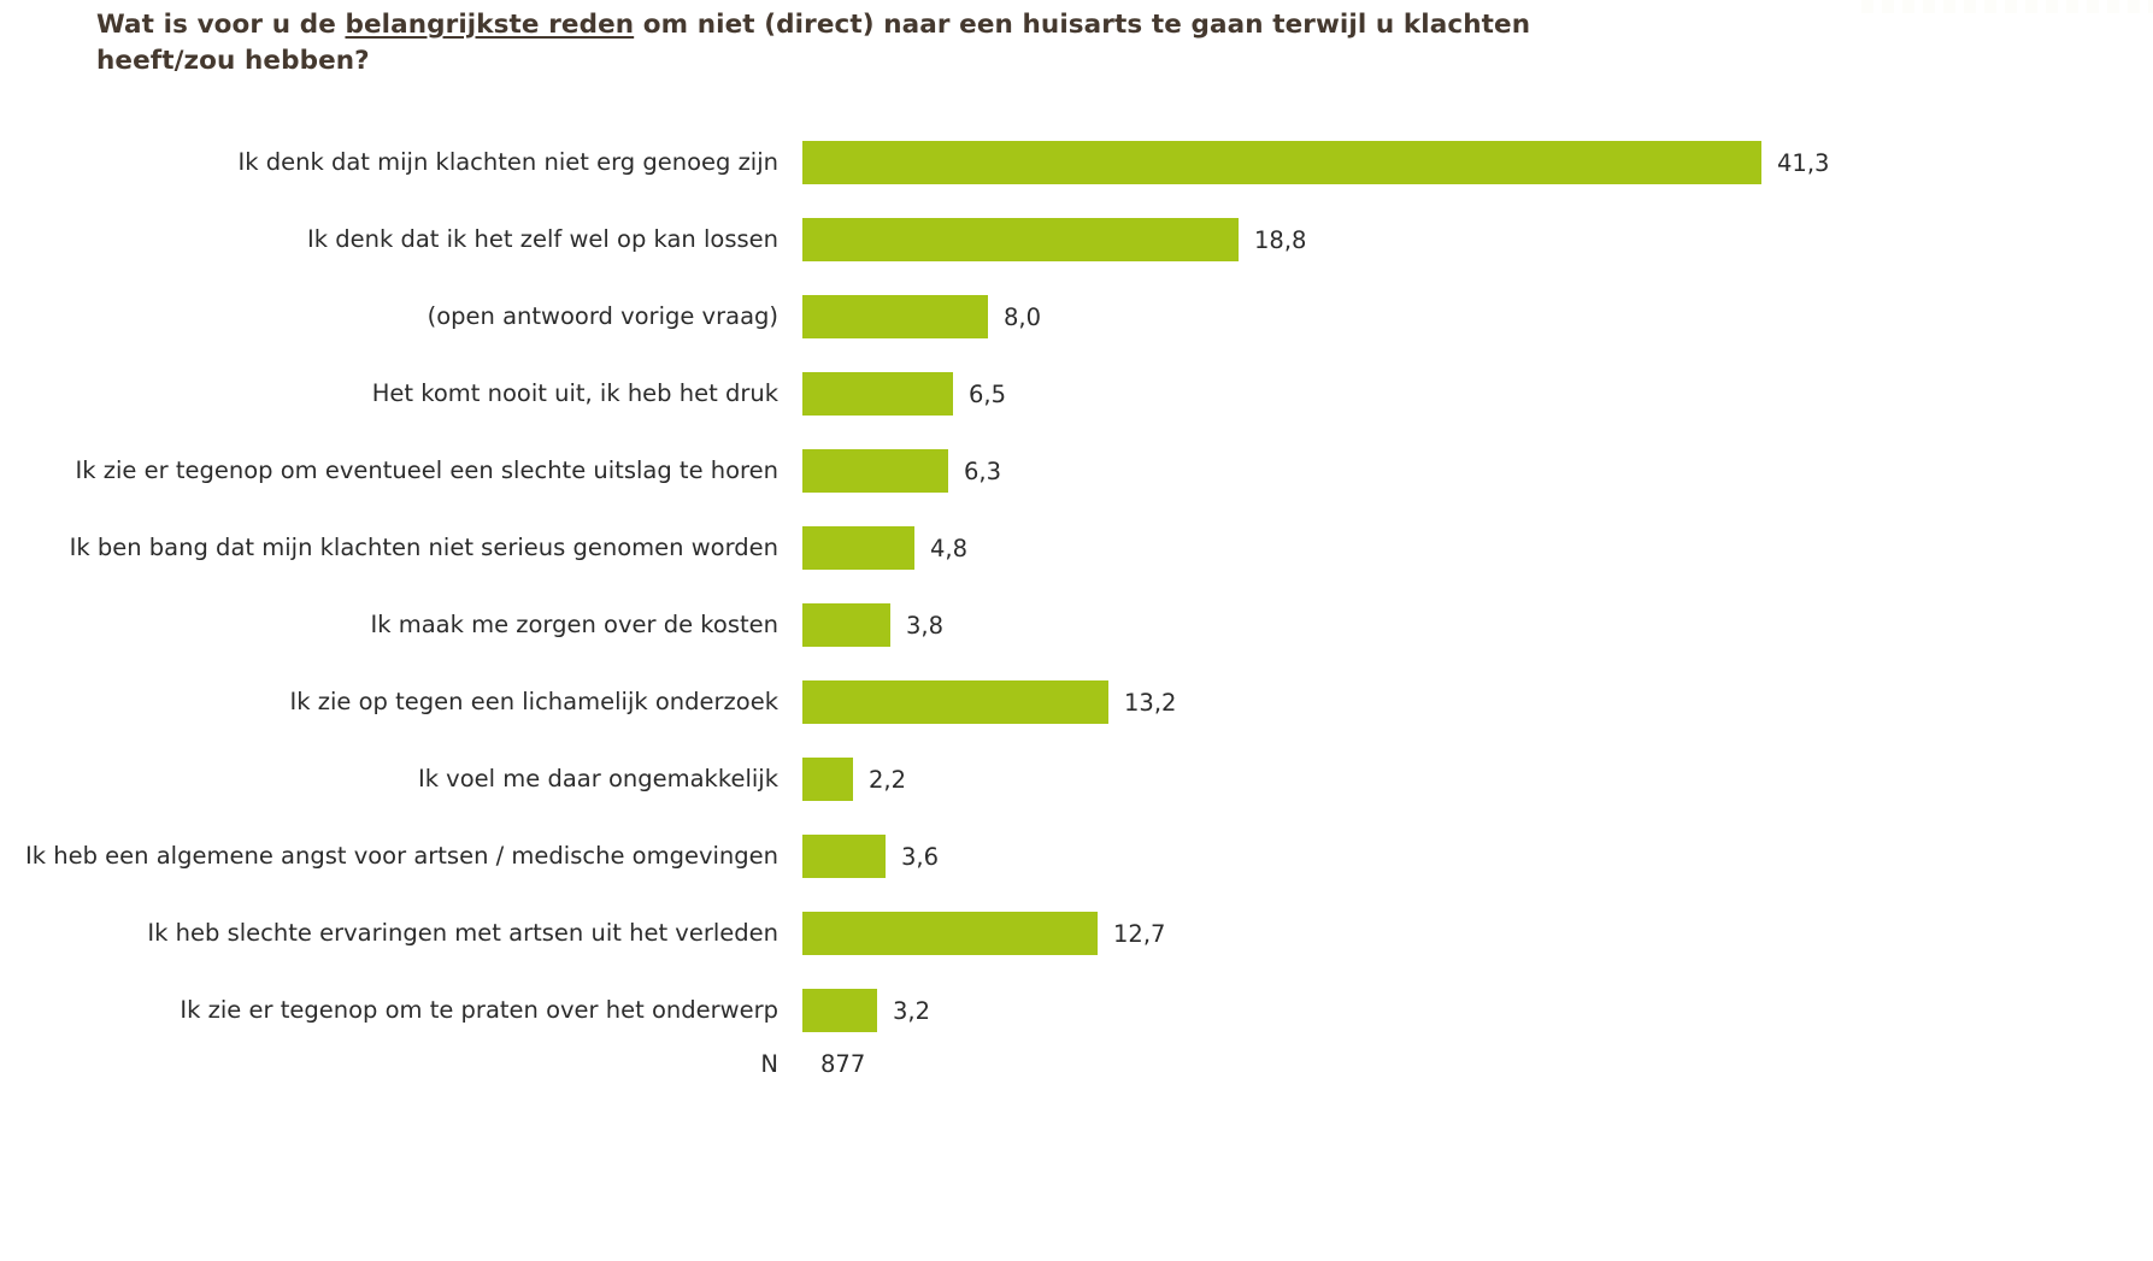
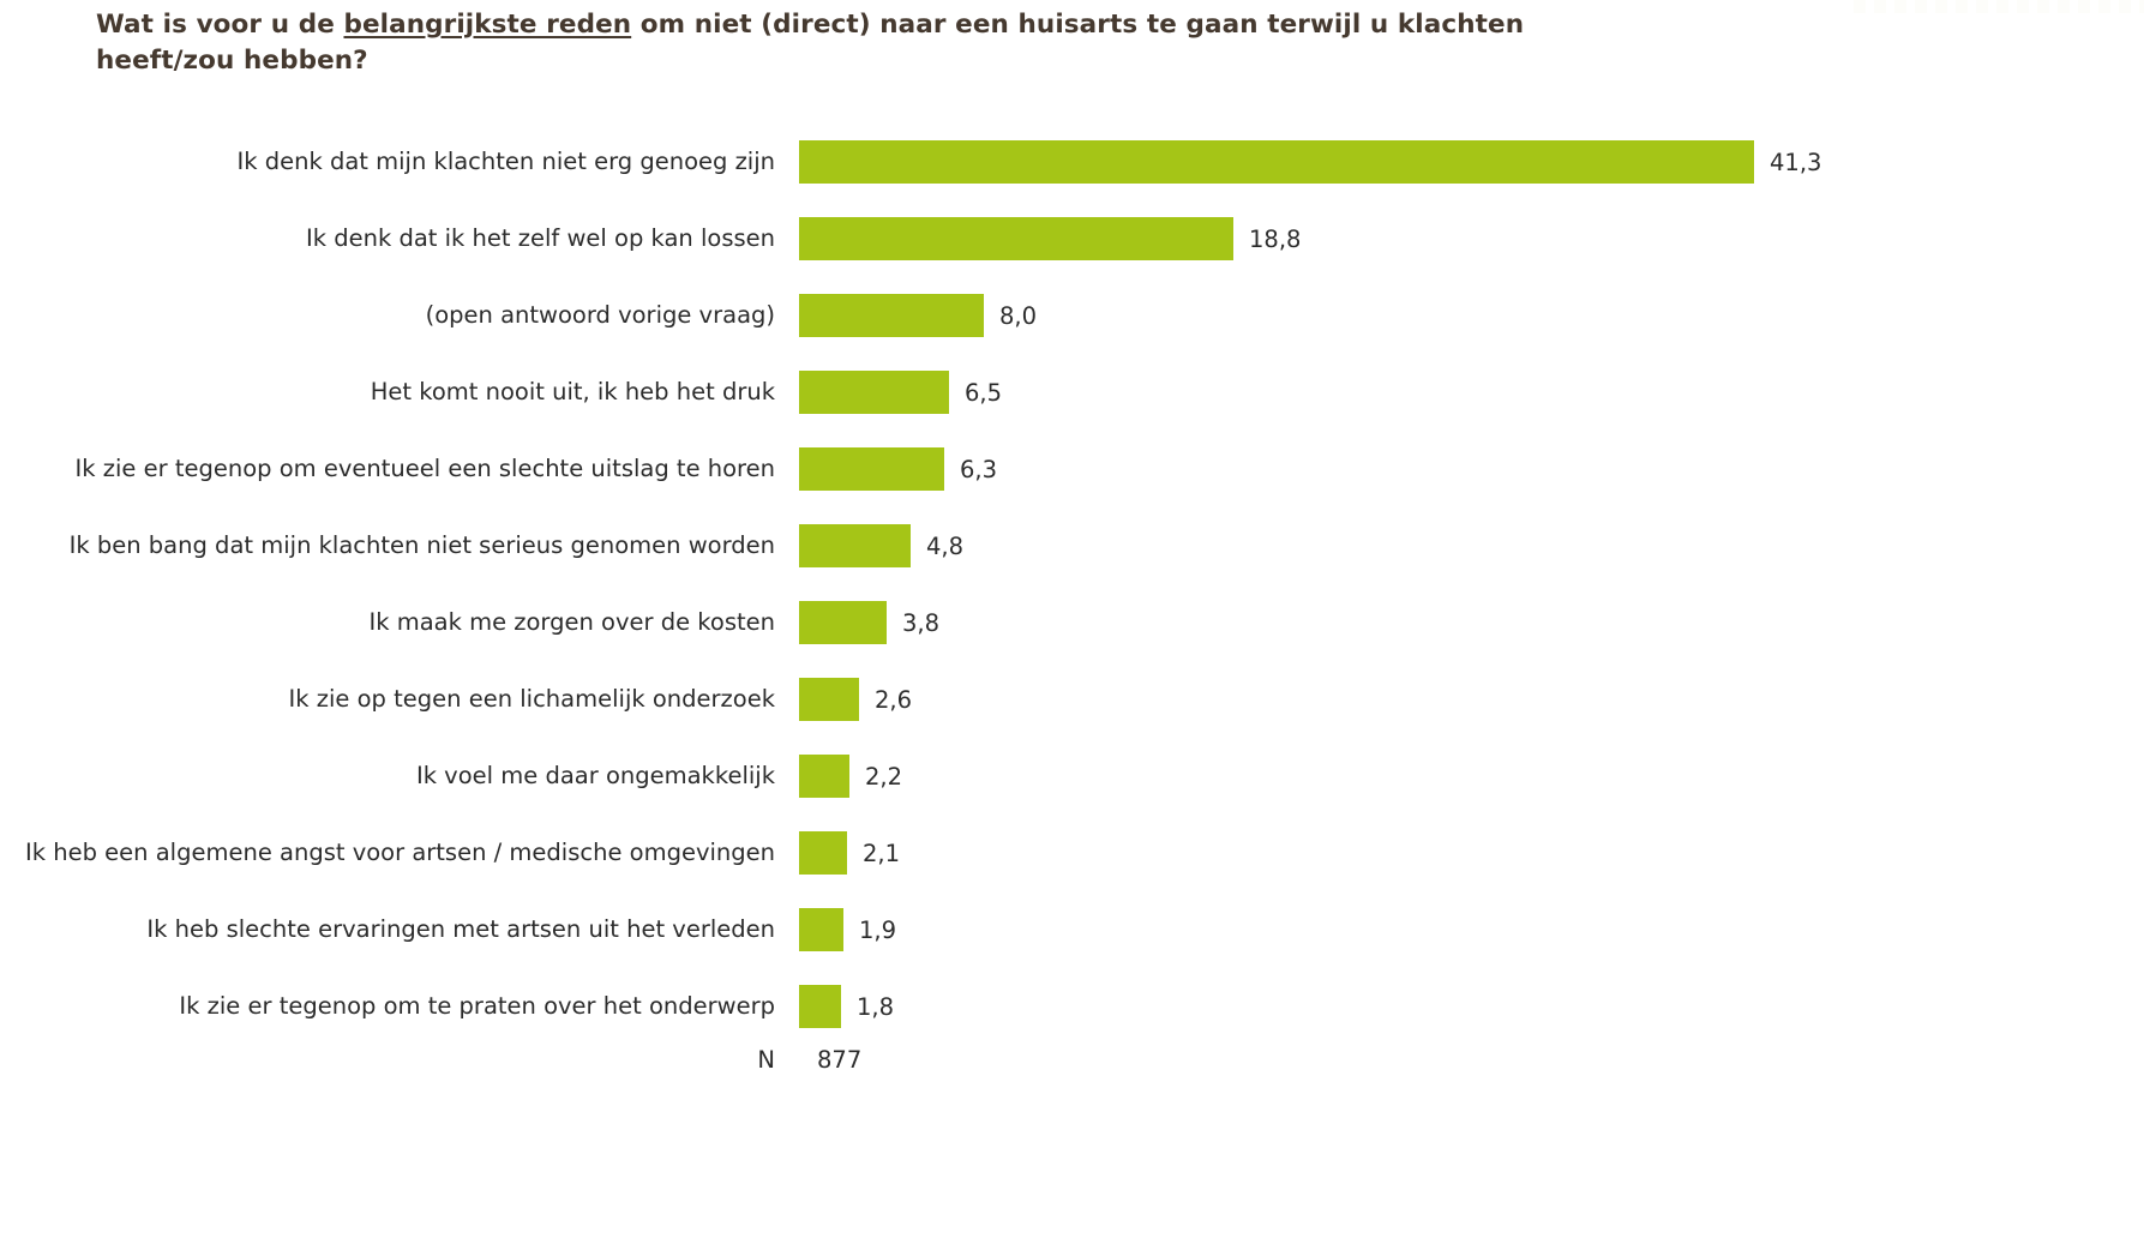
Ik zie op tegen een lichamelijk onderzoek: 13,2 -> 2,6
Ik heb een algemene angst voor artsen / medische omgevingen: 3,6 -> 2,1
Ik heb slechte ervaringen met artsen uit het verleden: 12,7 -> 1,9
Ik zie er tegenop om te praten over het onderwerp: 3,2 -> 1,8
